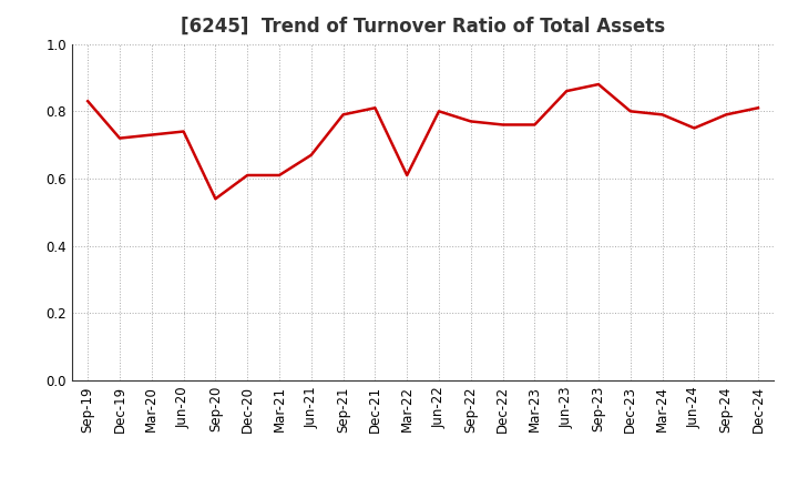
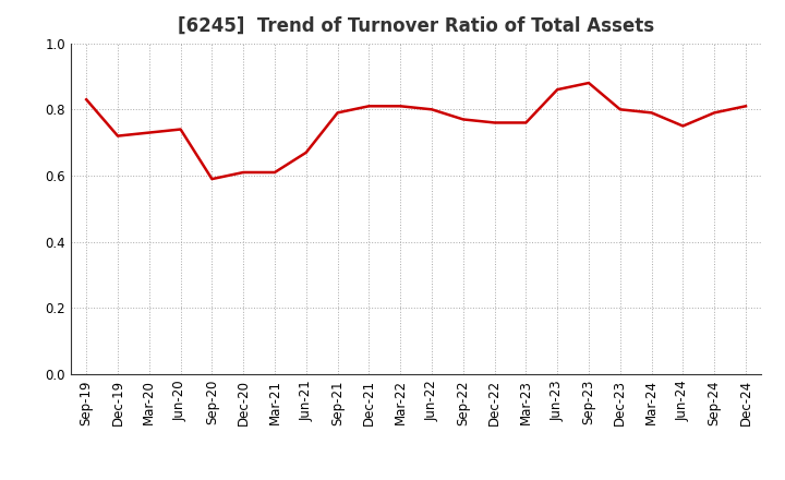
Sep-20: 0.54 -> 0.59
Mar-22: 0.61 -> 0.81
